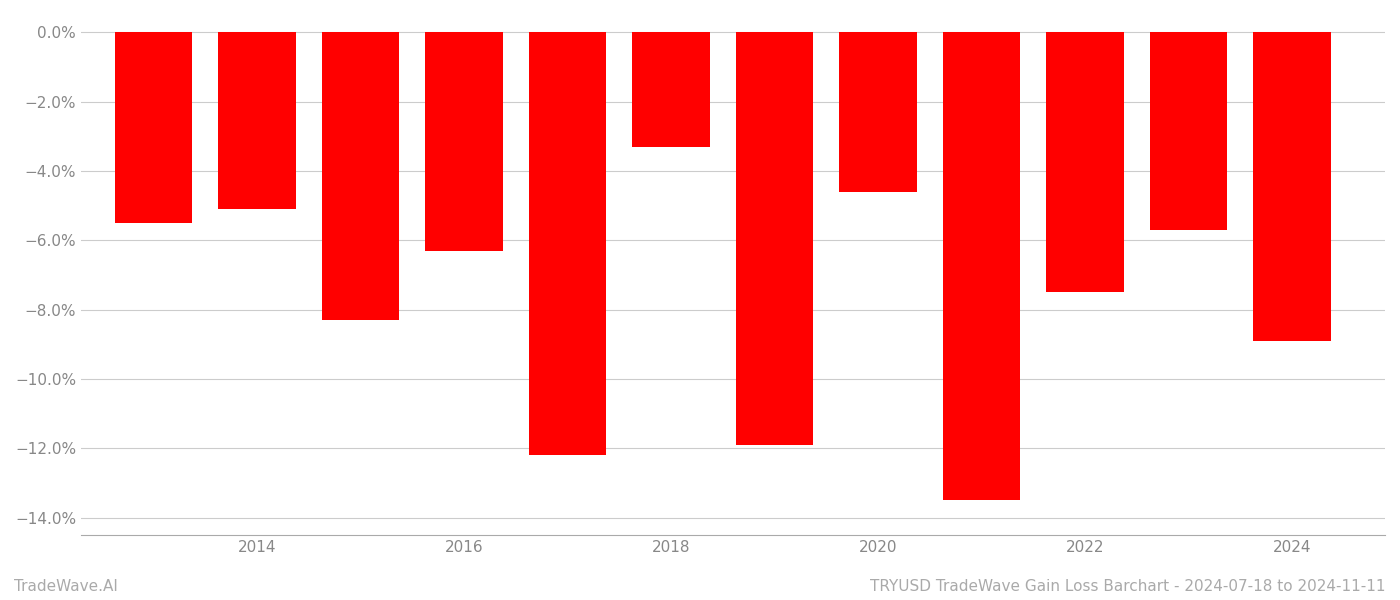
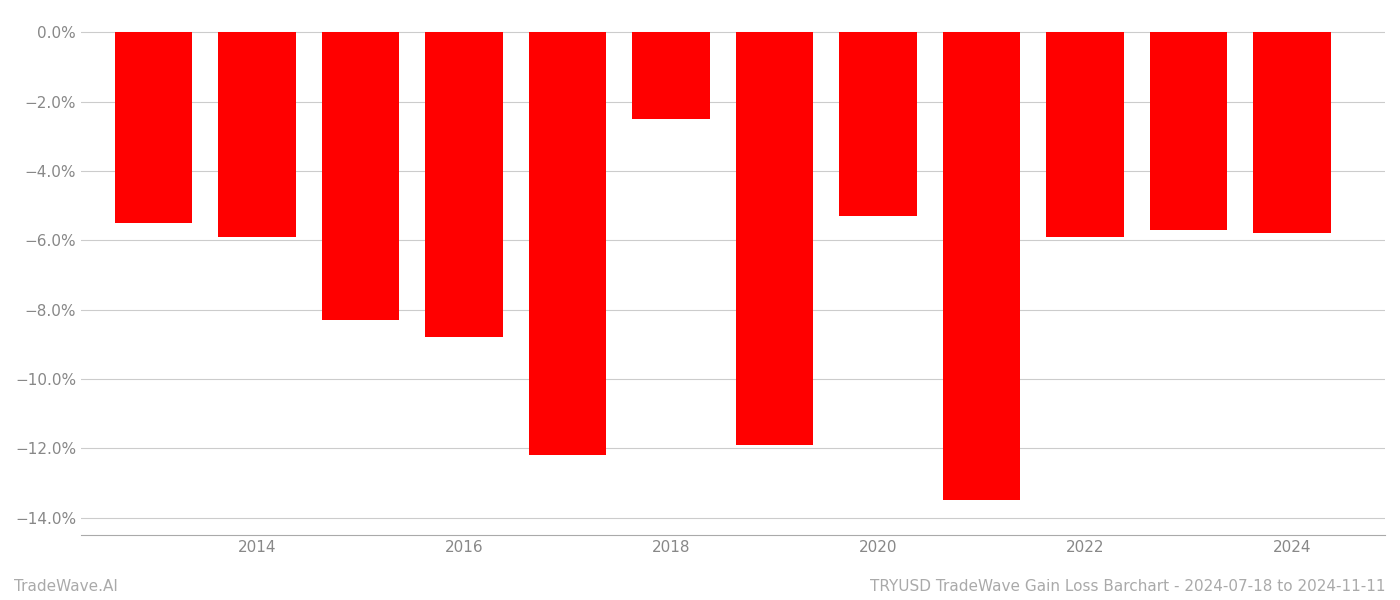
2014: -5.1% -> -5.9%
2016: -6.3% -> -8.8%
2018: -3.3% -> -2.5%
2020: -4.6% -> -5.3%
2022: -7.5% -> -5.9%
2024: -8.9% -> -5.8%
